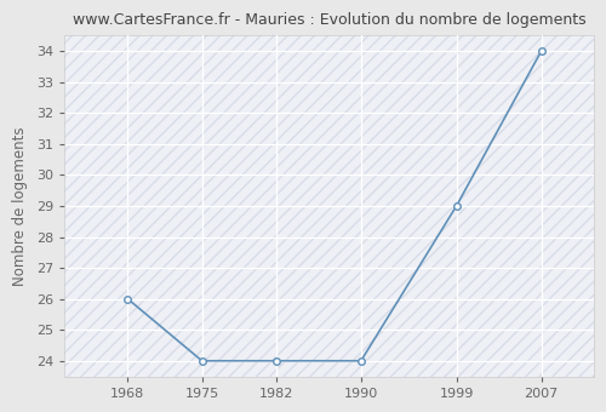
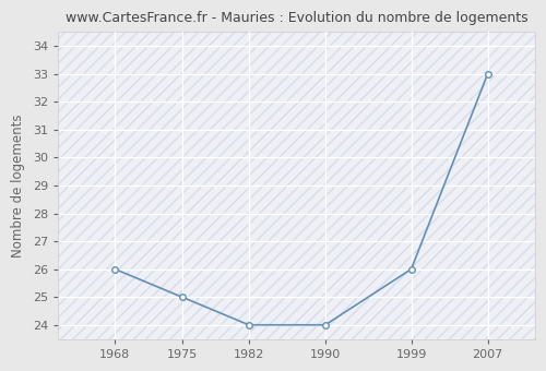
1975: 24 -> 25
1999: 29 -> 26
2007: 34 -> 33
